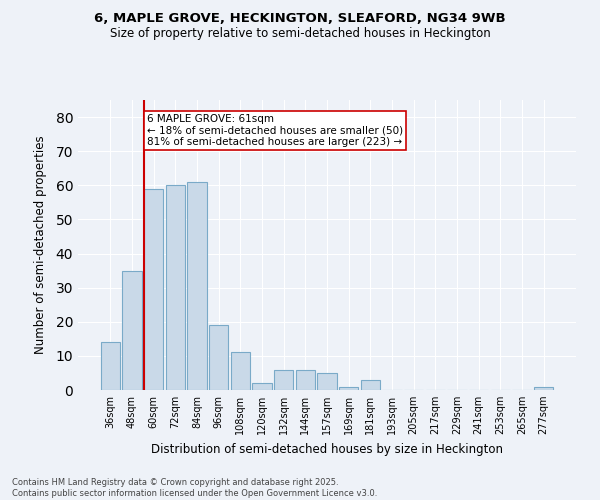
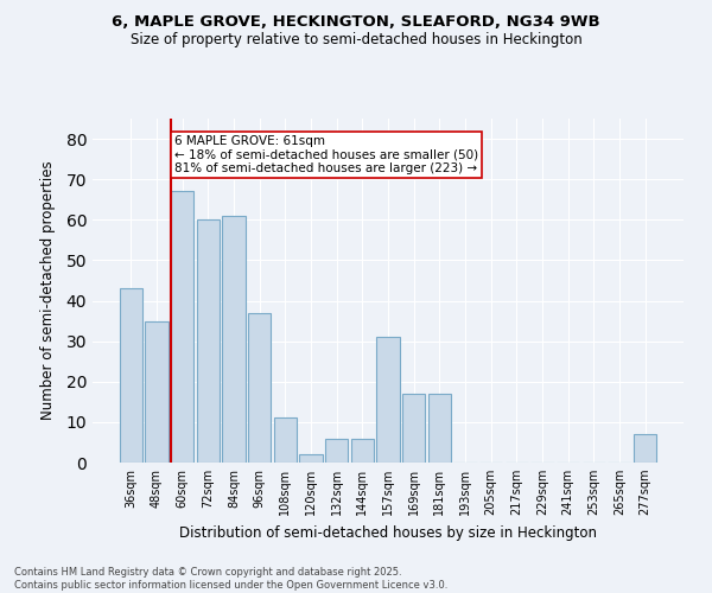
36sqm: 14 -> 43
60sqm: 59 -> 67
96sqm: 19 -> 37
157sqm: 5 -> 31
169sqm: 1 -> 17
181sqm: 3 -> 17
277sqm: 1 -> 7
